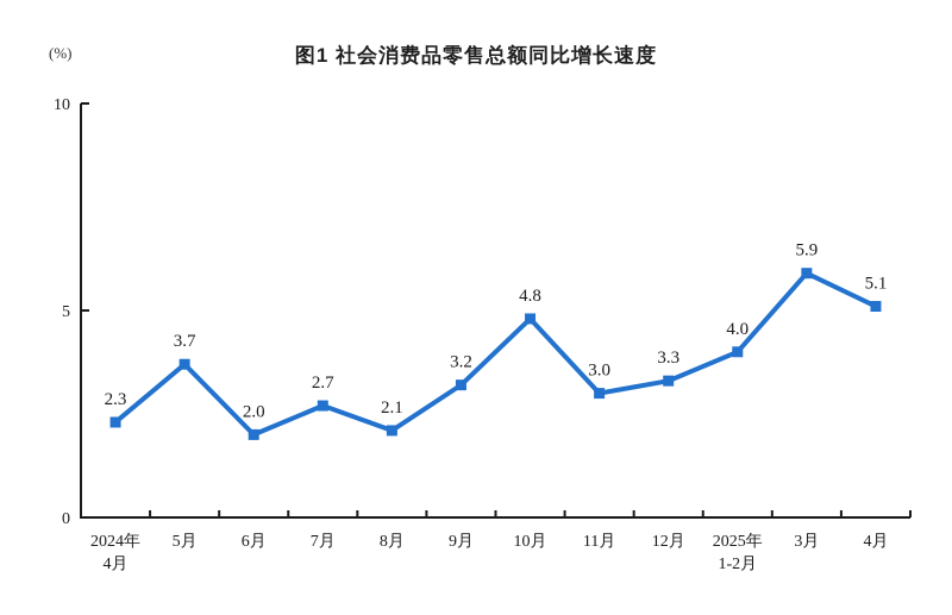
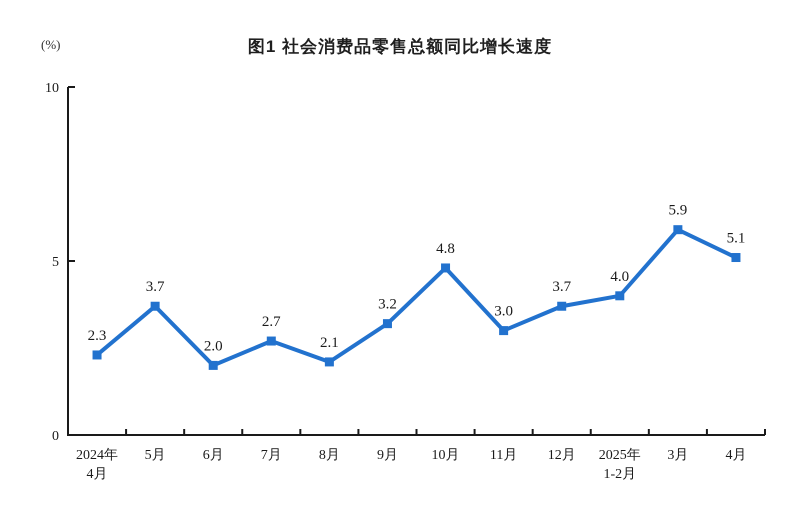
12月: 3.3 -> 3.7
